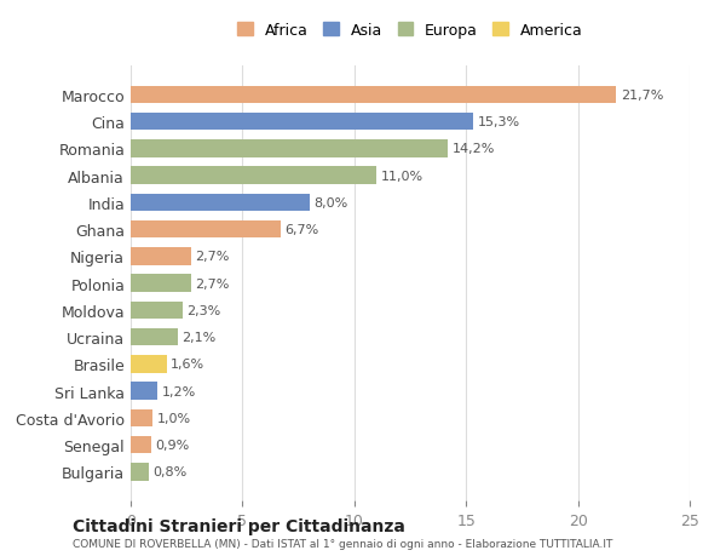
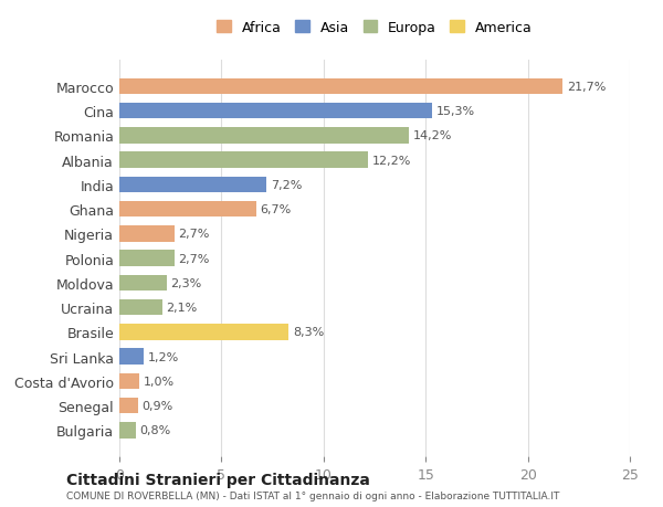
Albania: 11,0% -> 12,2%
India: 8,0% -> 7,2%
Brasile: 1,6% -> 8,3%
